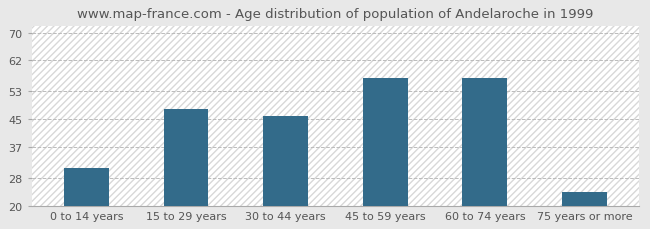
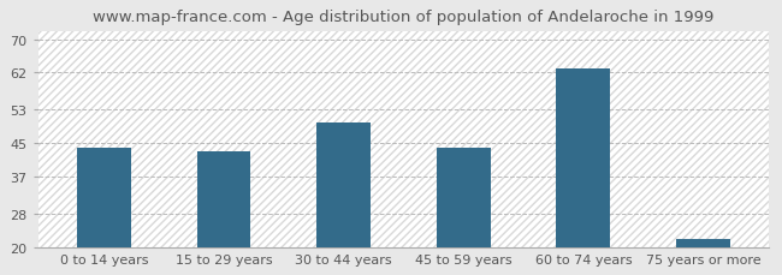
0 to 14 years: 31 -> 44
15 to 29 years: 48 -> 43
30 to 44 years: 46 -> 50
45 to 59 years: 57 -> 44
60 to 74 years: 57 -> 63
75 years or more: 24 -> 22
